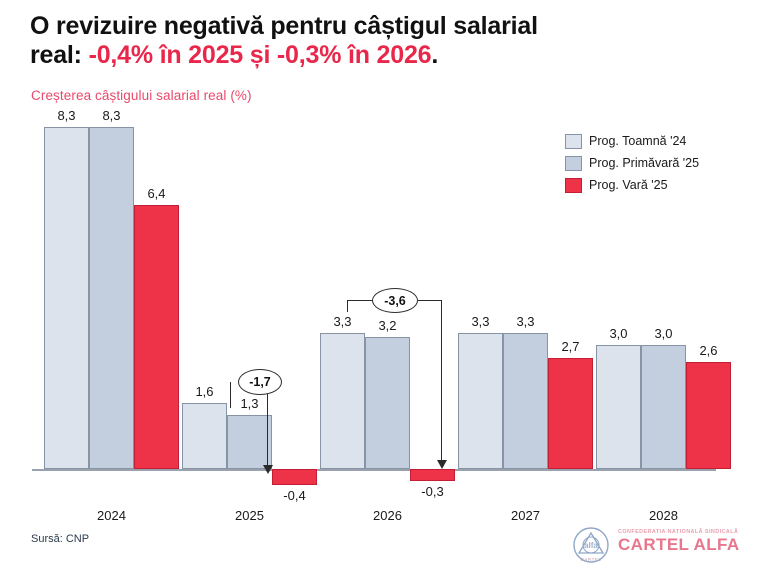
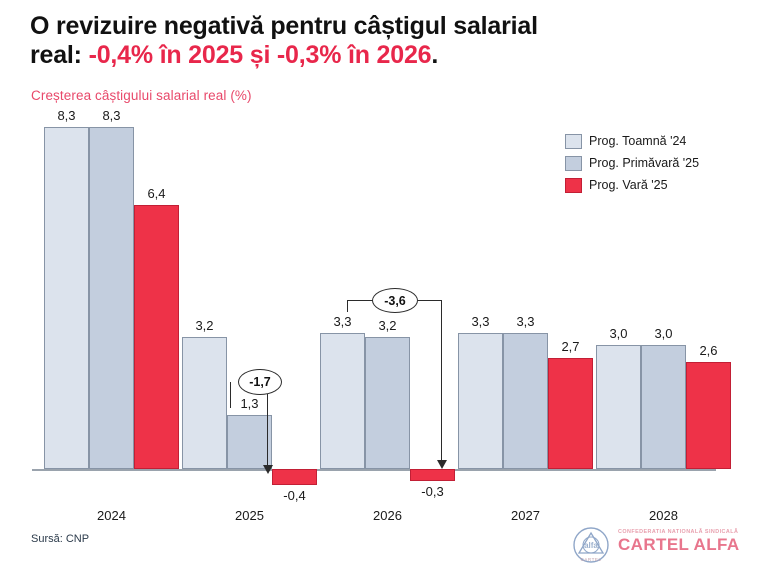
Prog. Toamnă '24/2025: 1,6 -> 3,2
